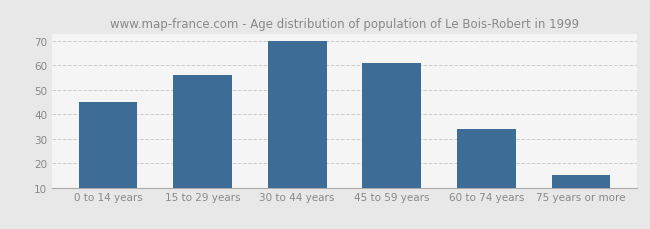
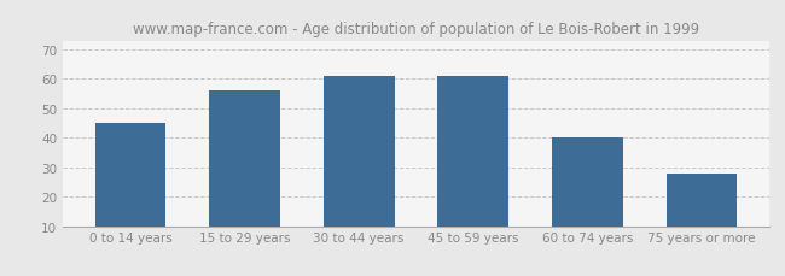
30 to 44 years: 70 -> 61
60 to 74 years: 34 -> 40
75 years or more: 15 -> 28
